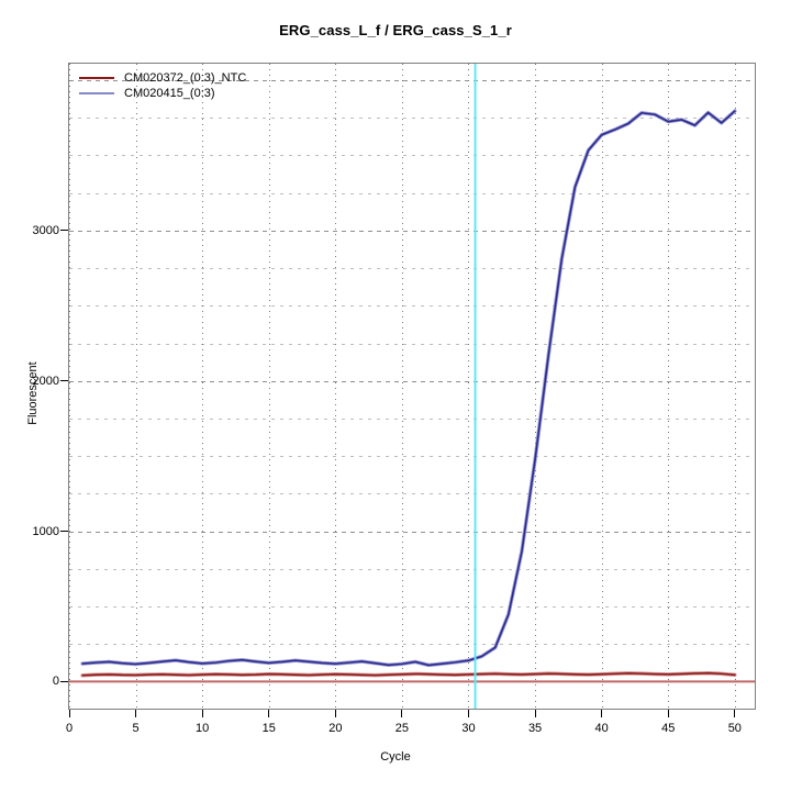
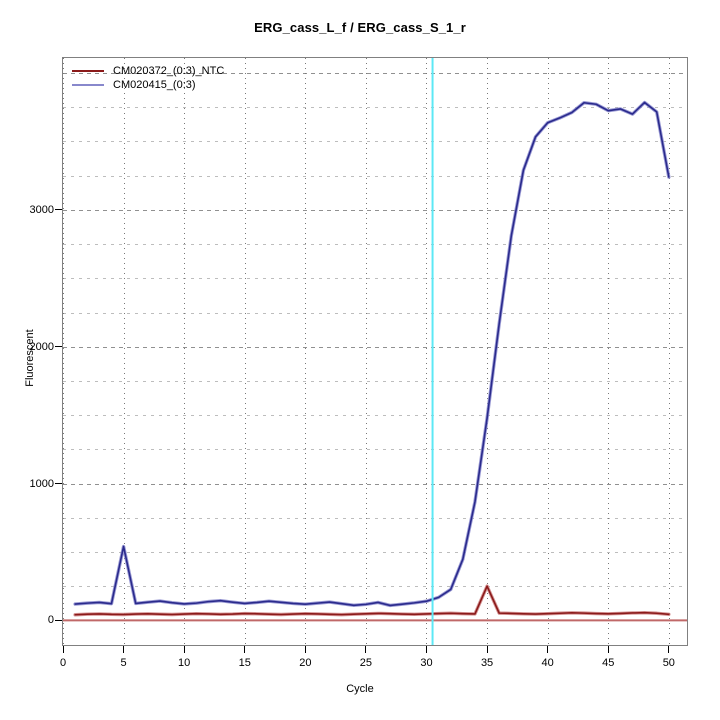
CM020415_(0:3)/5: 120 -> 540
CM020372_(0:3)_NTC/35: 50 -> 250
CM020415_(0:3)/50: 3800 -> 3240
